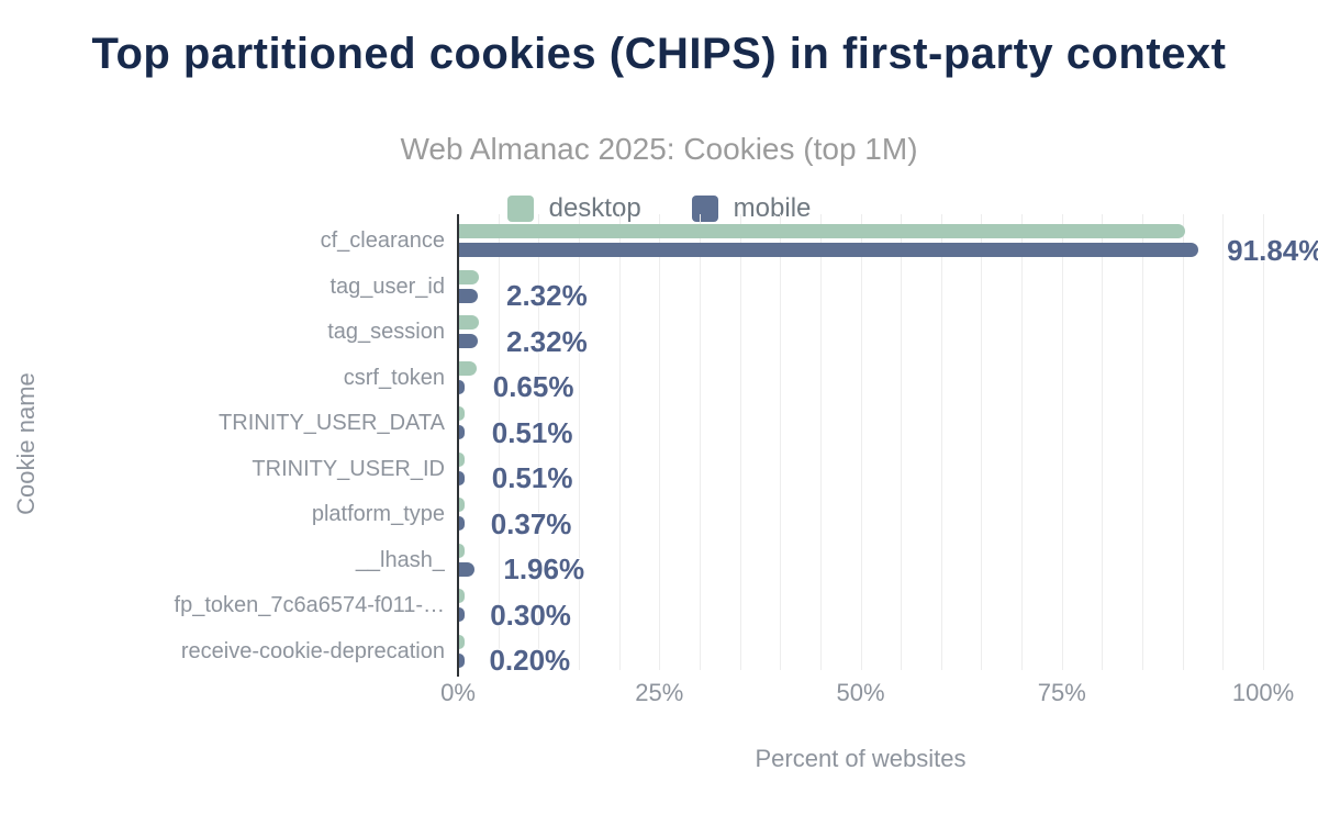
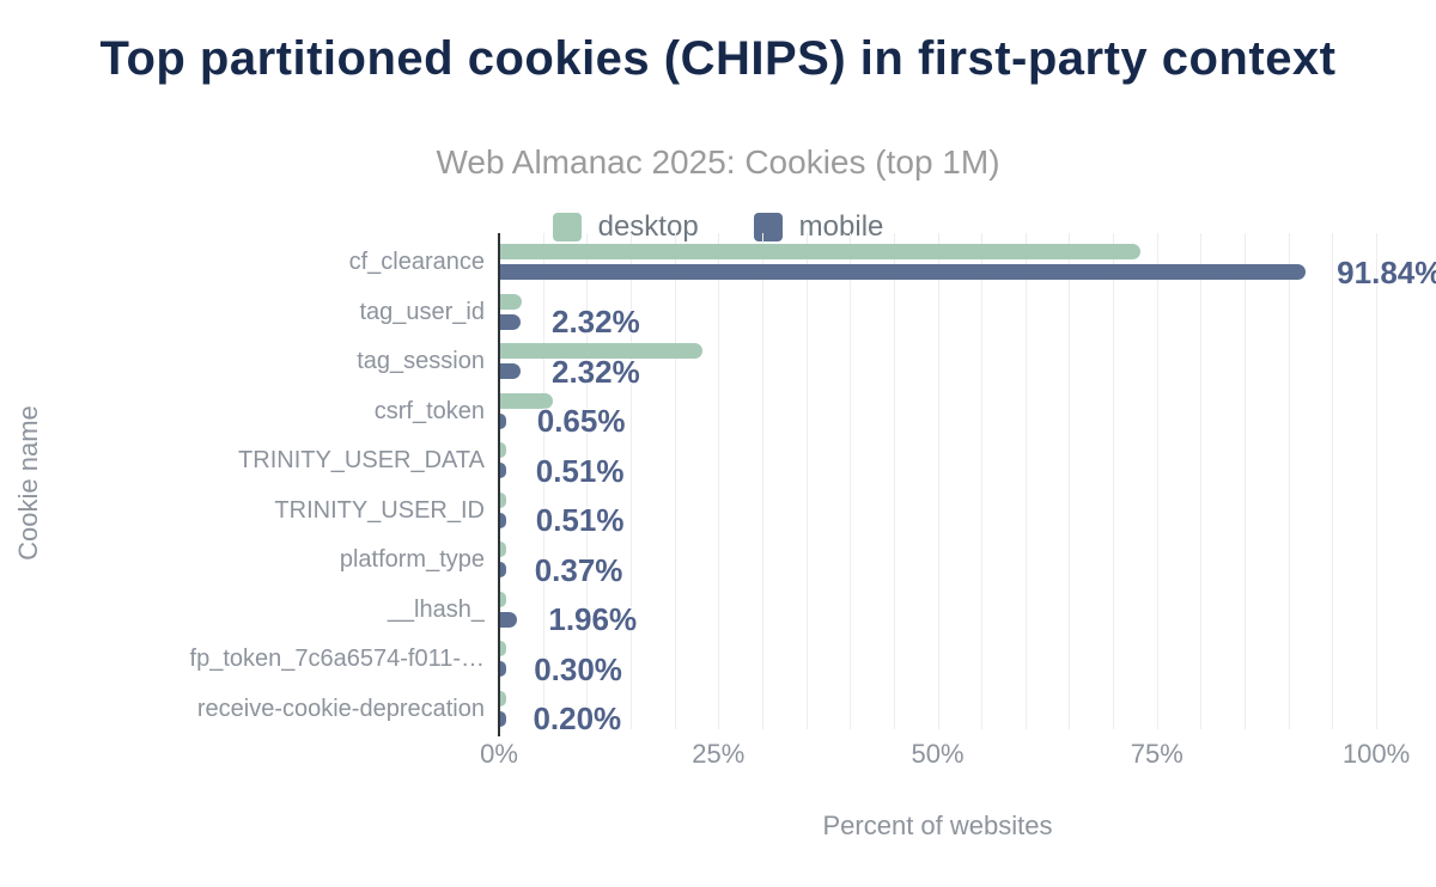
desktop/cf_clearance: 90% -> 73%
desktop/tag_session: 2% -> 23%
desktop/csrf_token: 2% -> 6%
